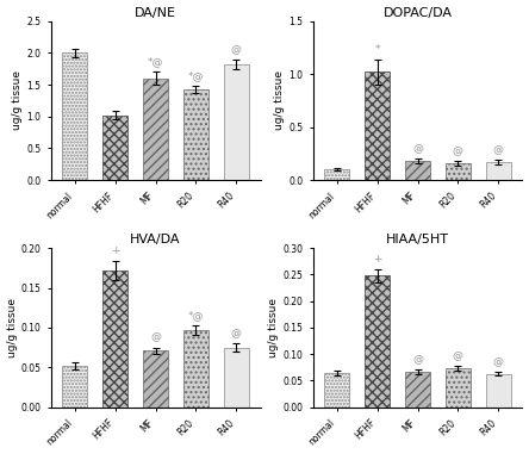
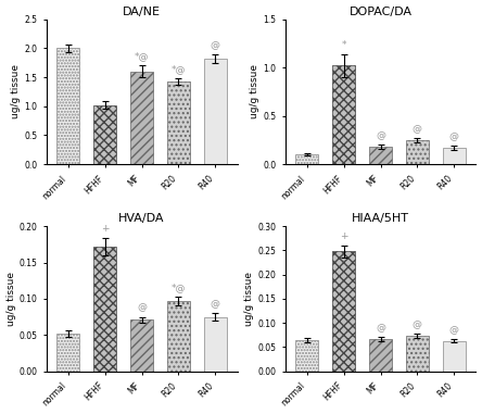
DOPAC/DA/R20: 0.16 -> 0.25
